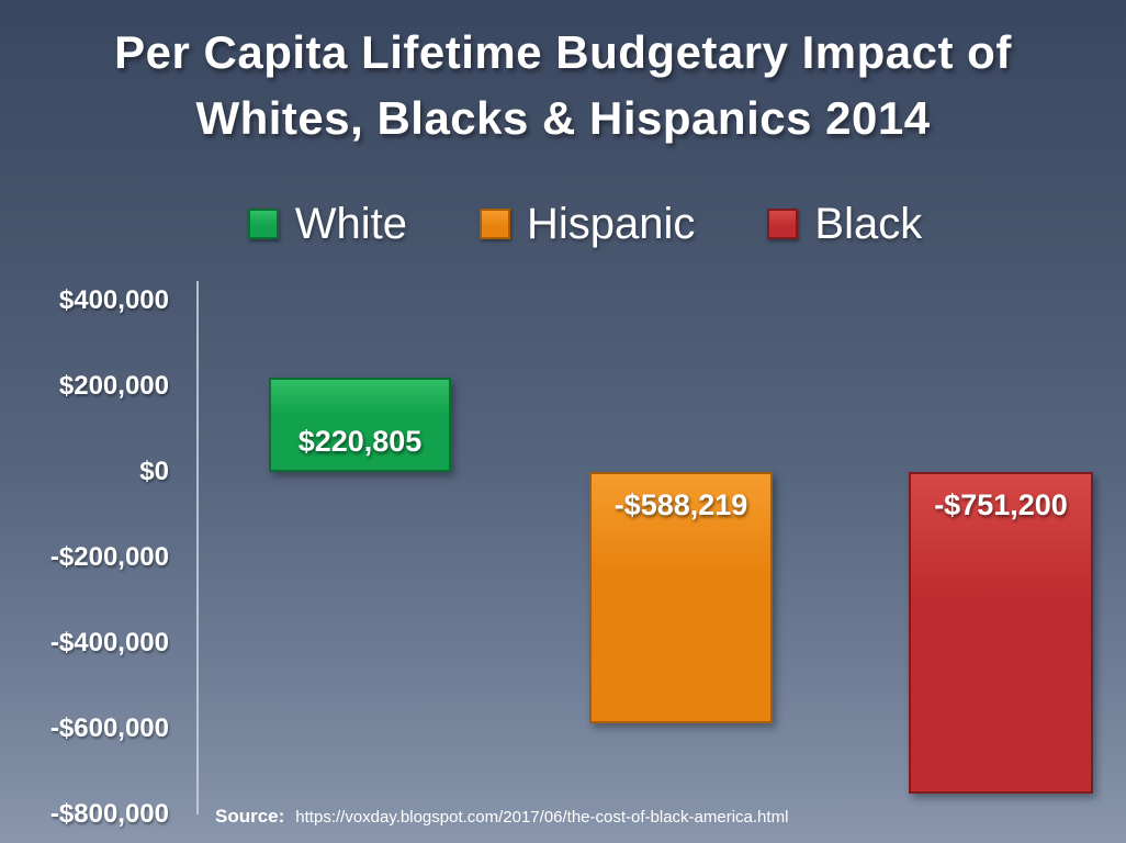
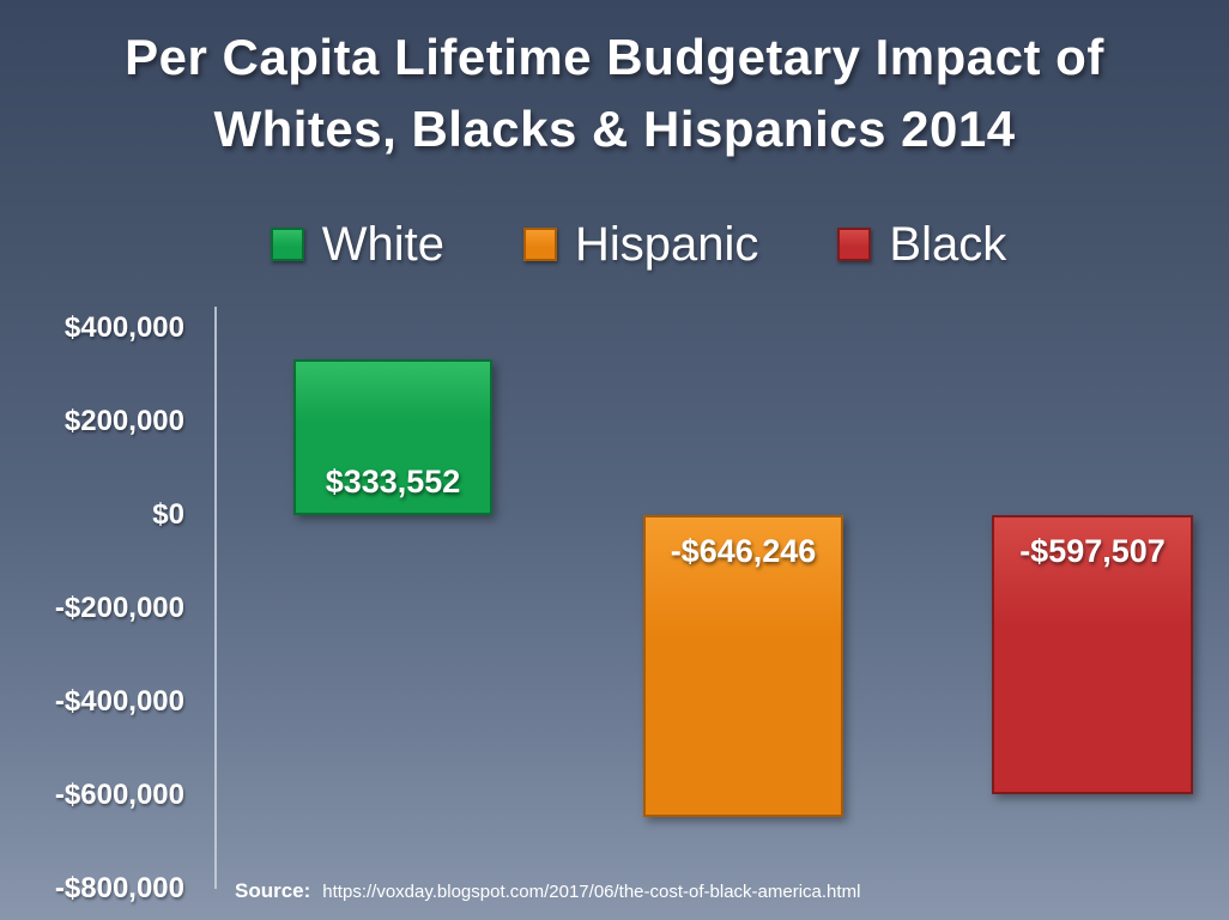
White: $220,805 -> $333,552
Hispanic: -$588,219 -> -$646,246
Black: -$751,200 -> -$597,507
